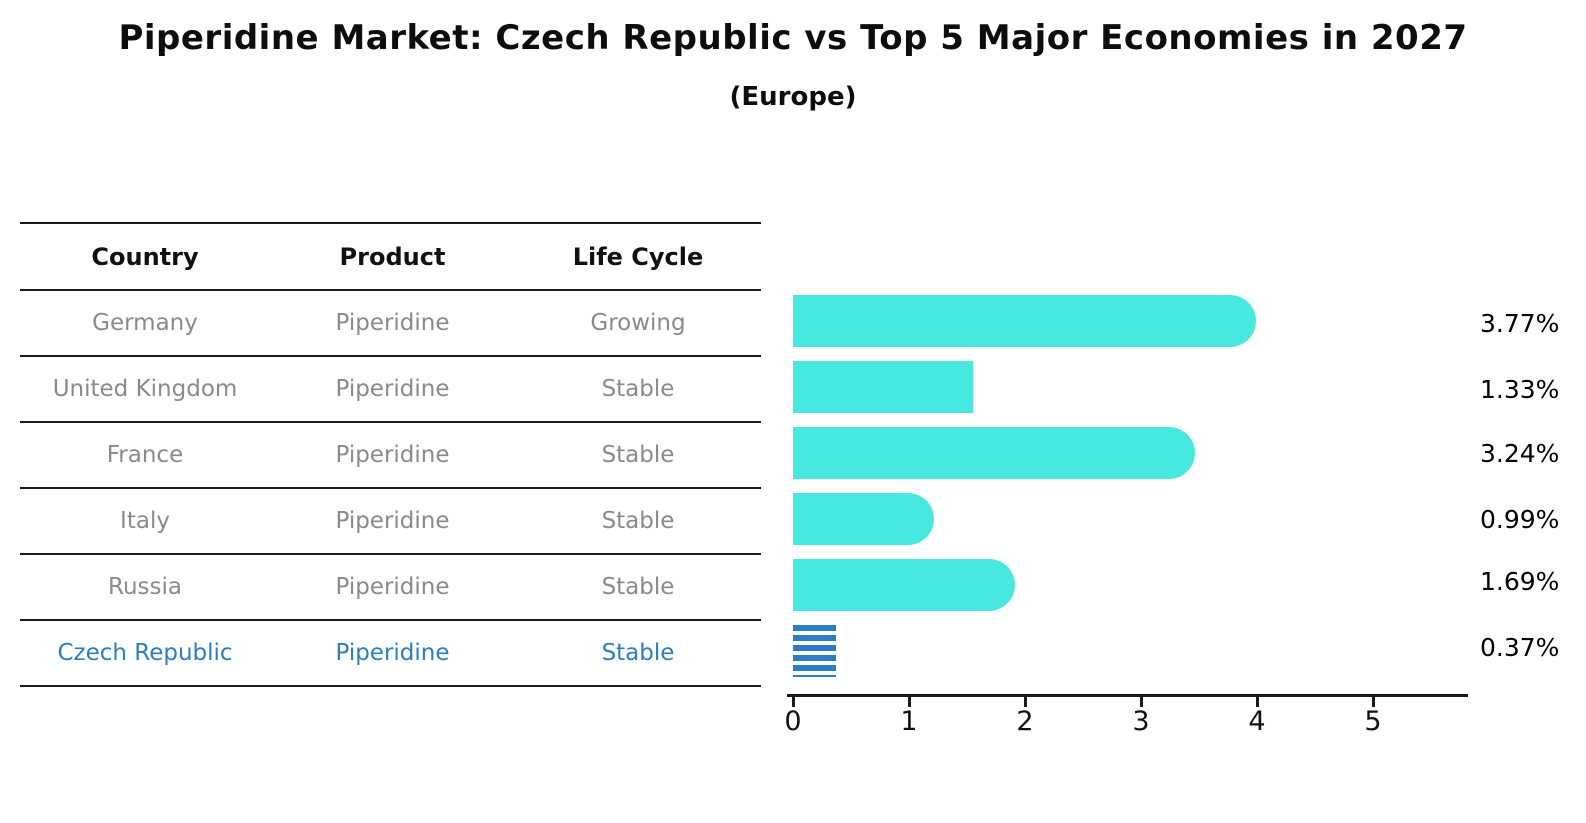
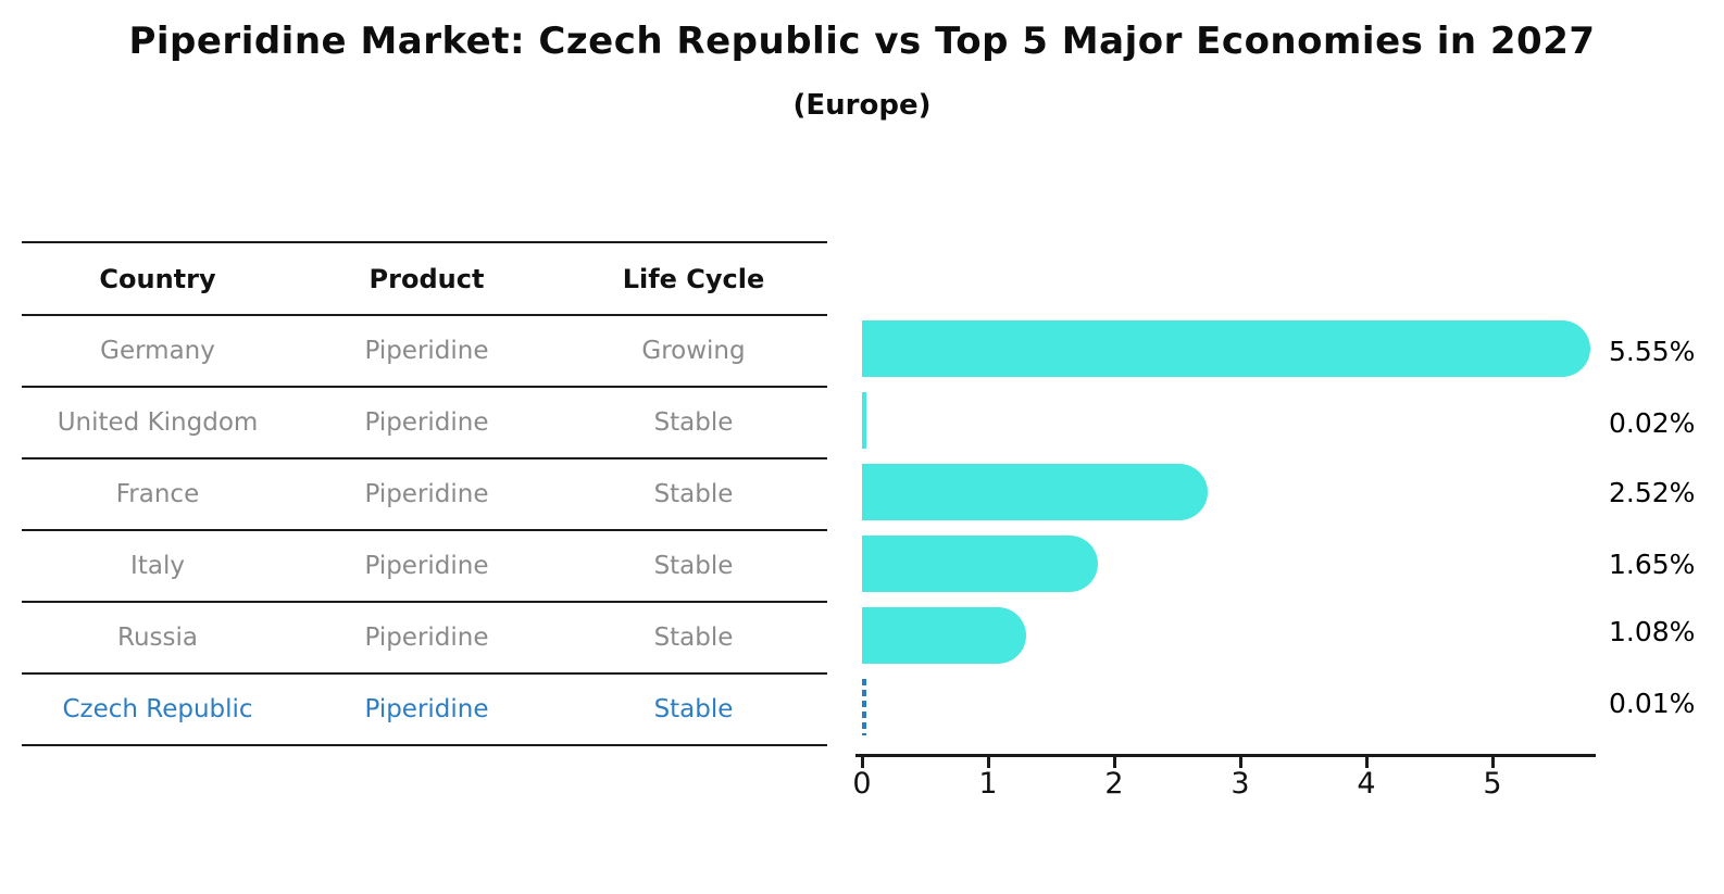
Germany: 3.77% -> 5.55%
United Kingdom: 1.33% -> 0.02%
France: 3.24% -> 2.52%
Italy: 0.99% -> 1.65%
Russia: 1.69% -> 1.08%
Czech Republic: 0.37% -> 0.01%
